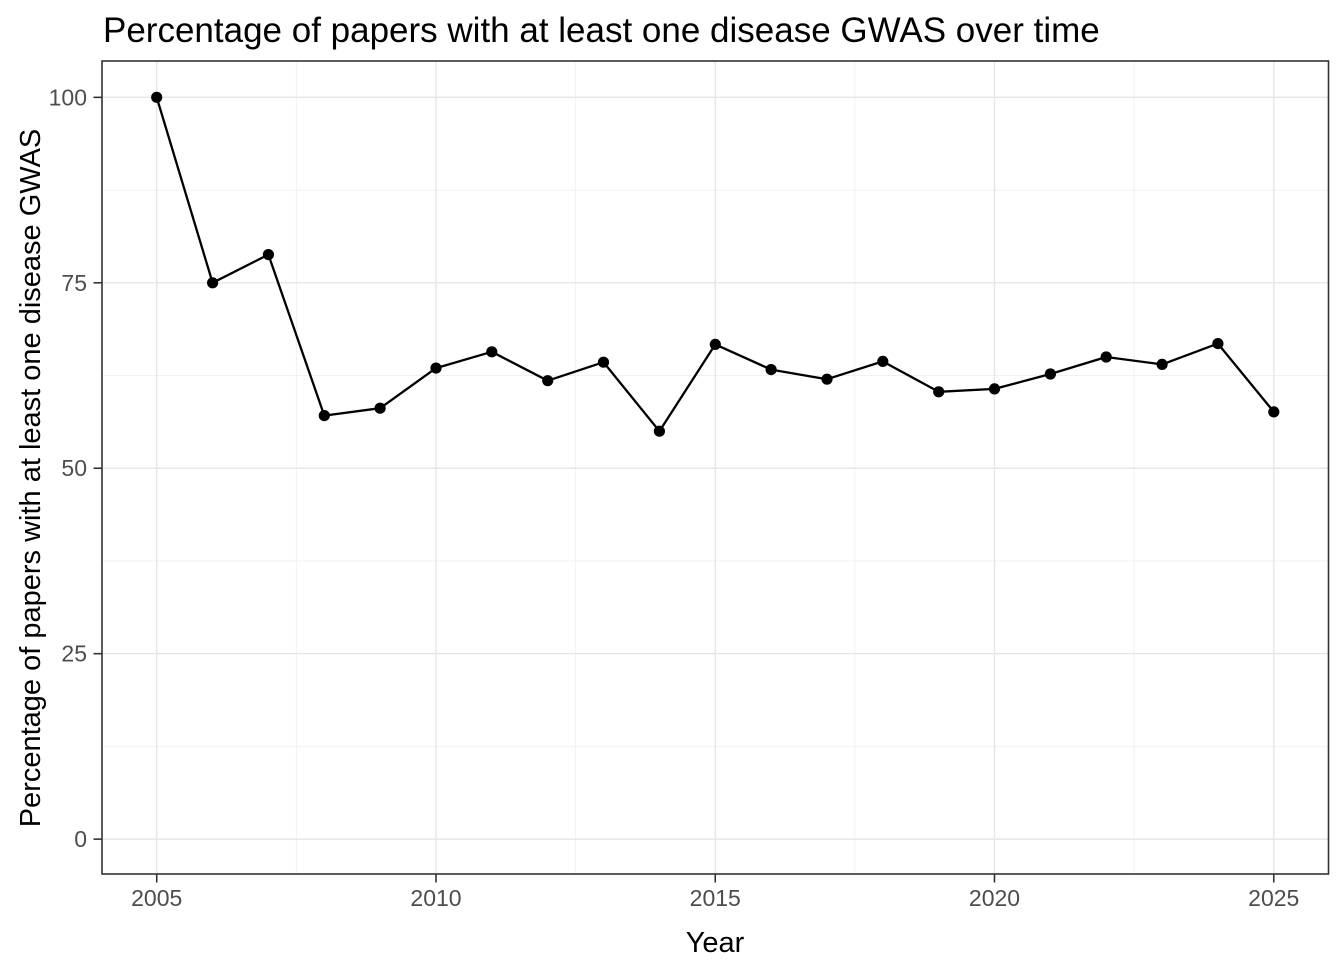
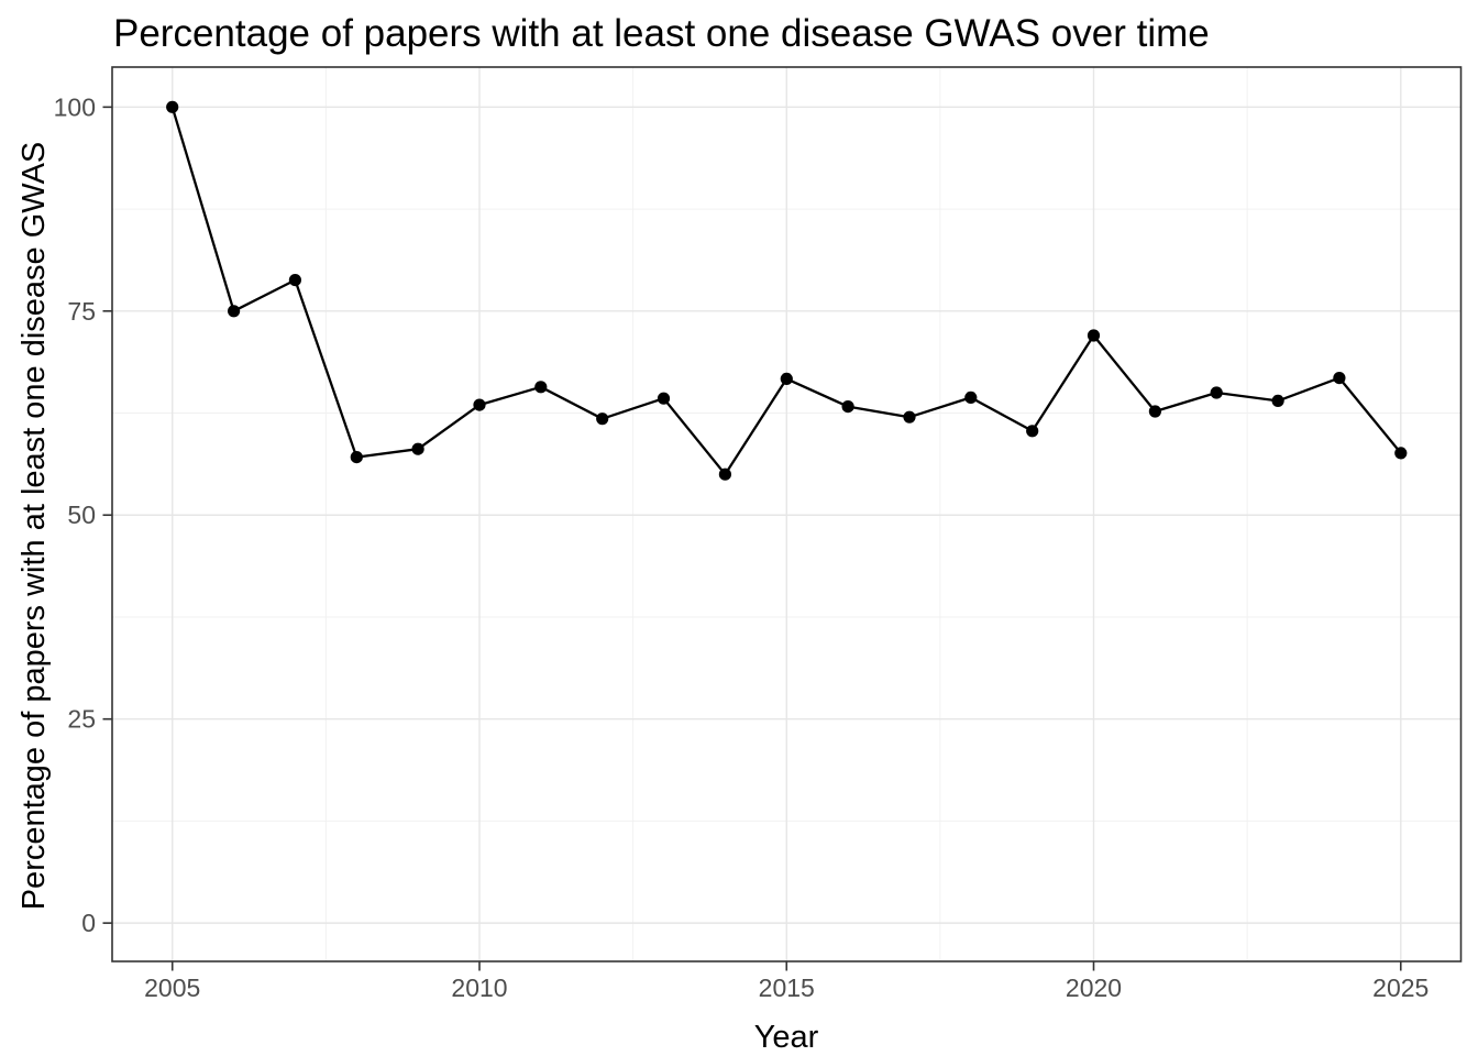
2020: 61 -> 72
